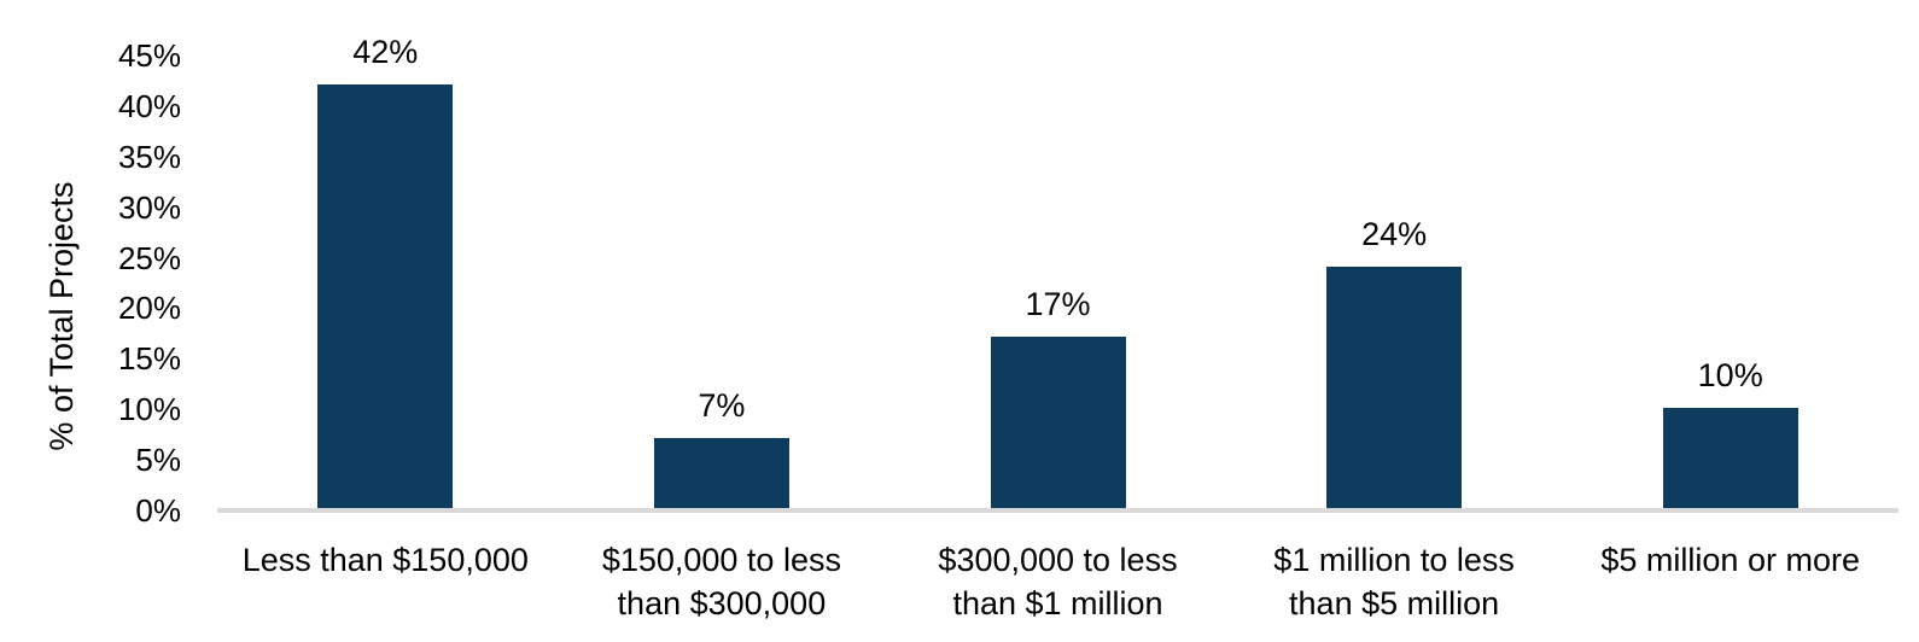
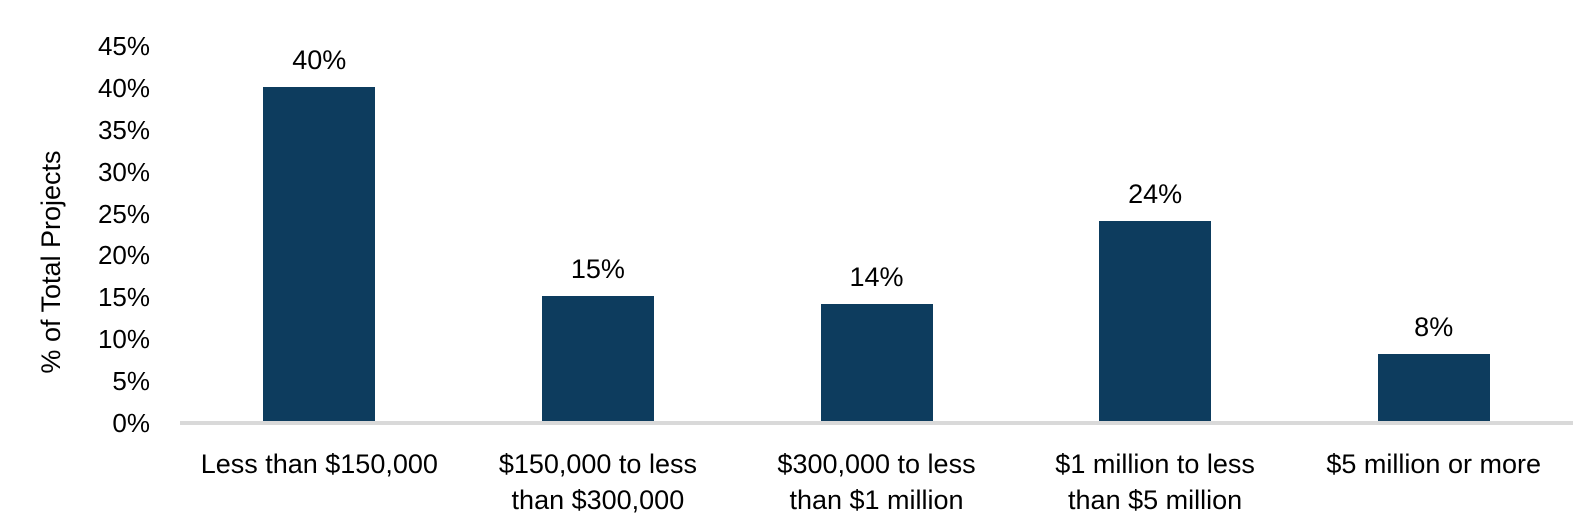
Less than $150,000: 42% -> 40%
$150,000 to less than $300,000: 7% -> 15%
$300,000 to less than $1 million: 17% -> 14%
$5 million or more: 10% -> 8%
